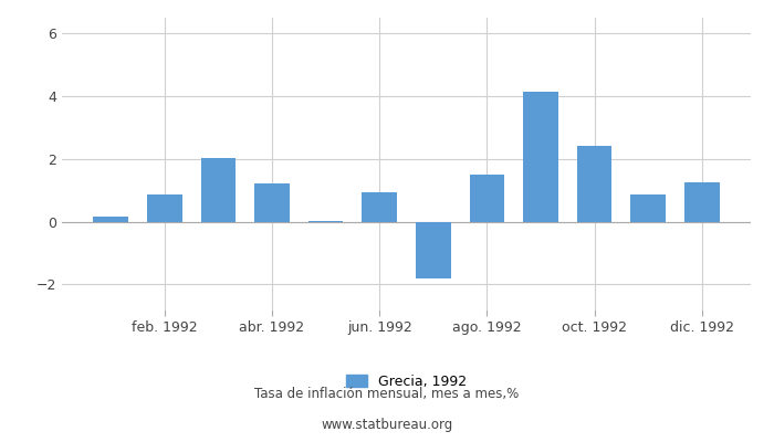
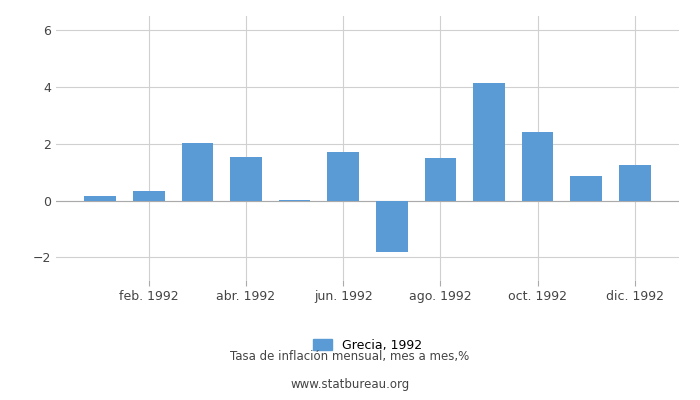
feb. 1992: 0.85 -> 0.35
abr. 1992: 1.20 -> 1.55
jun. 1992: 0.95 -> 1.70
